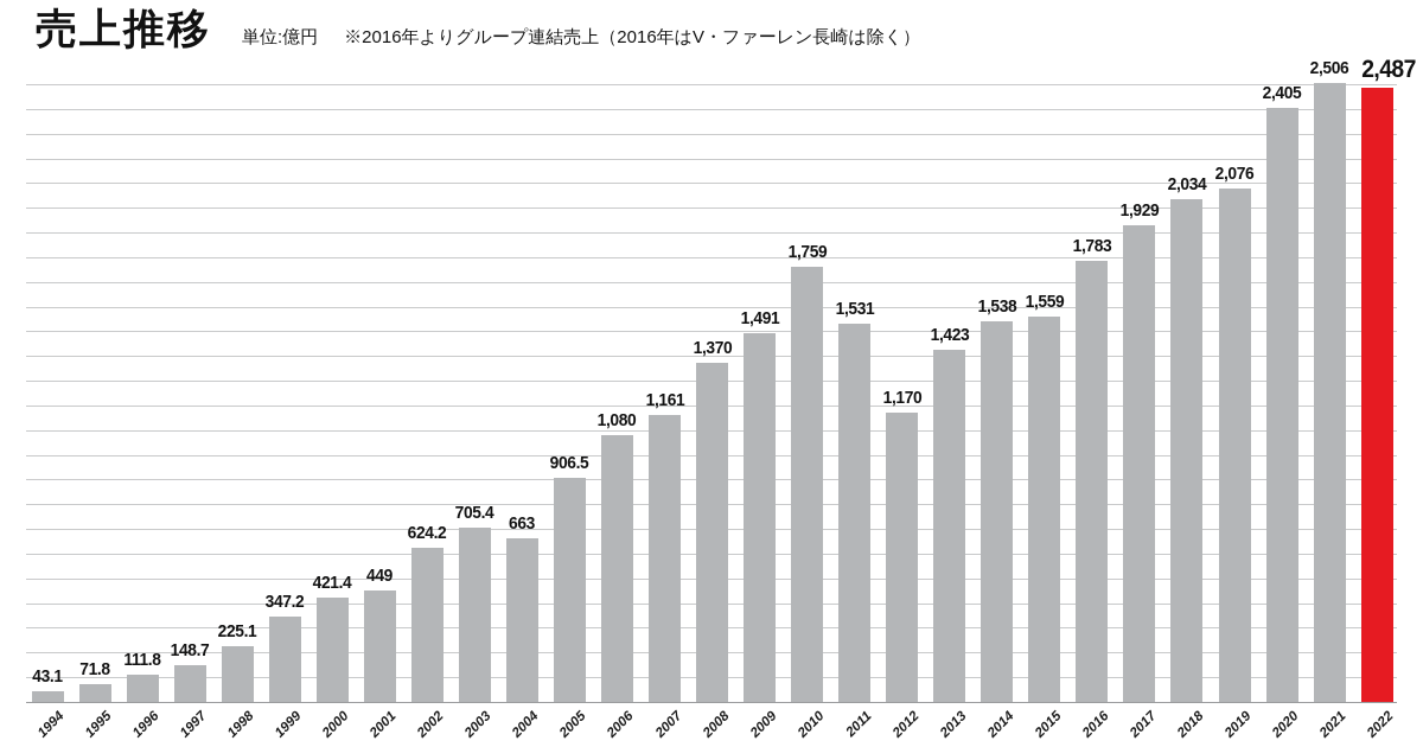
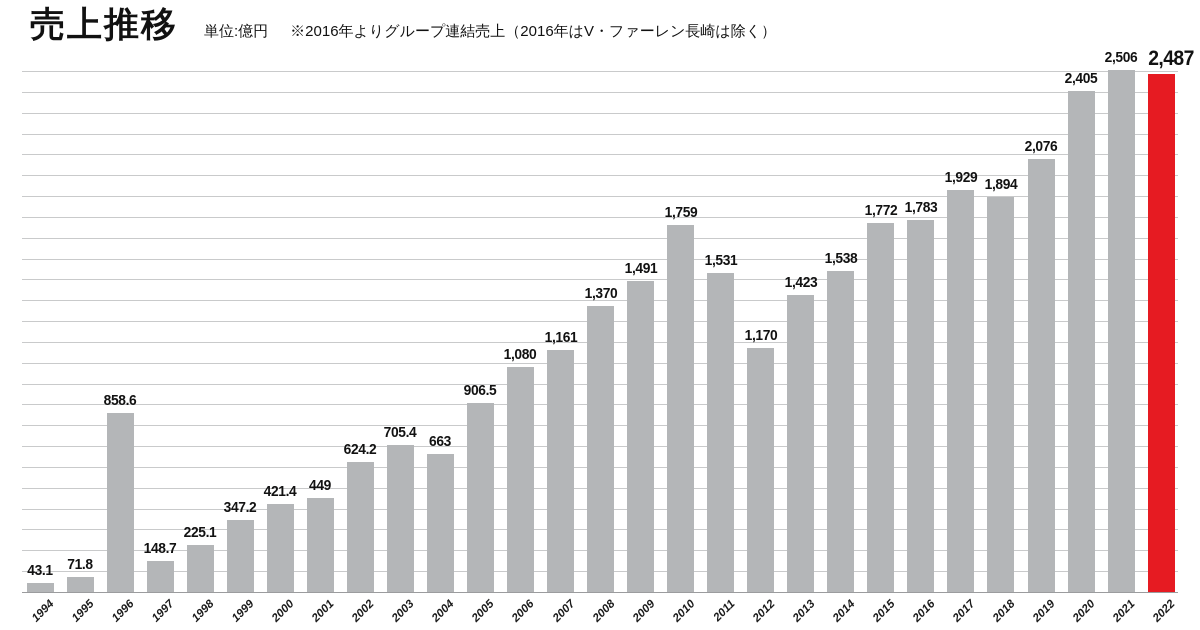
1996: 111.8 -> 858.6
2015: 1,559 -> 1,772
2018: 2,034 -> 1,894
